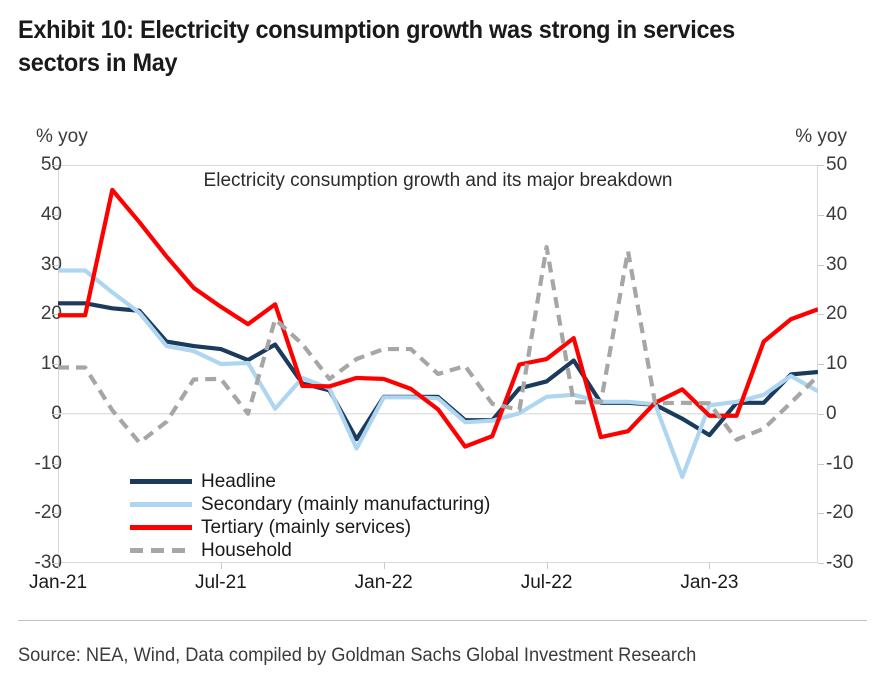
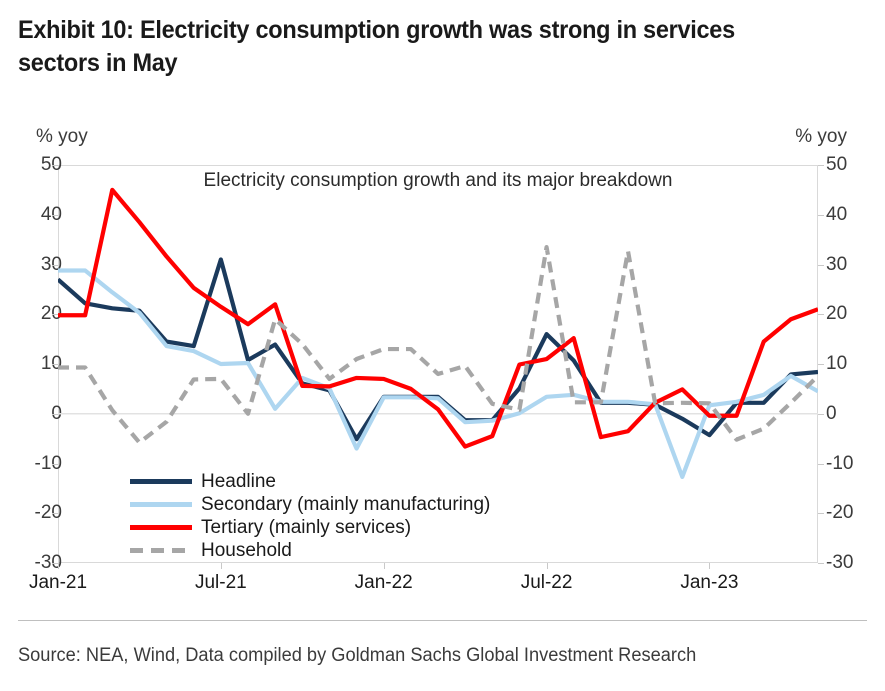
Headline/Jan-21: 22 -> 27
Headline/Jul-21: 13 -> 31
Headline/Jul-22: 6 -> 16
